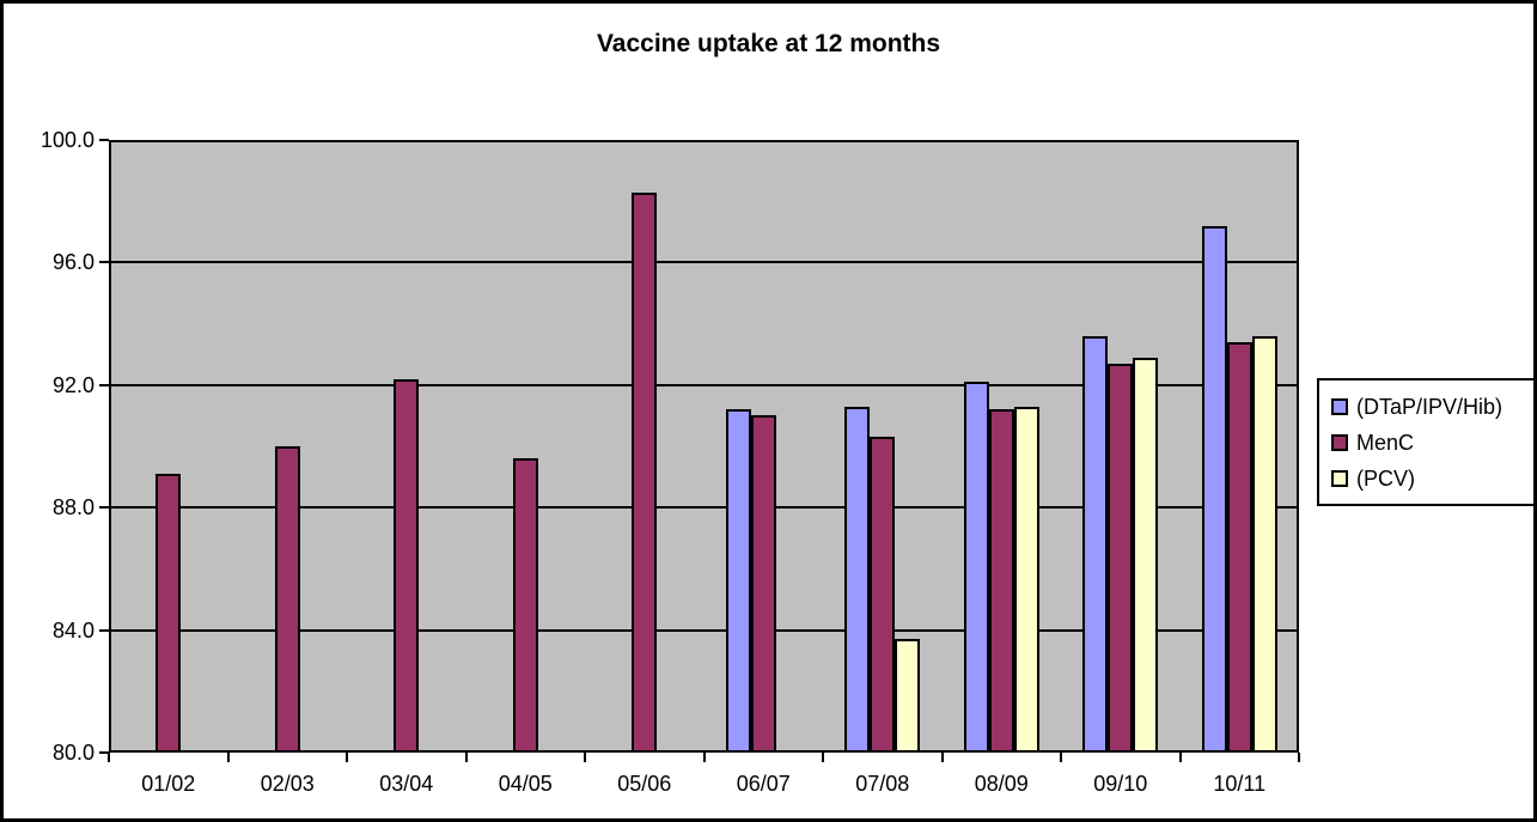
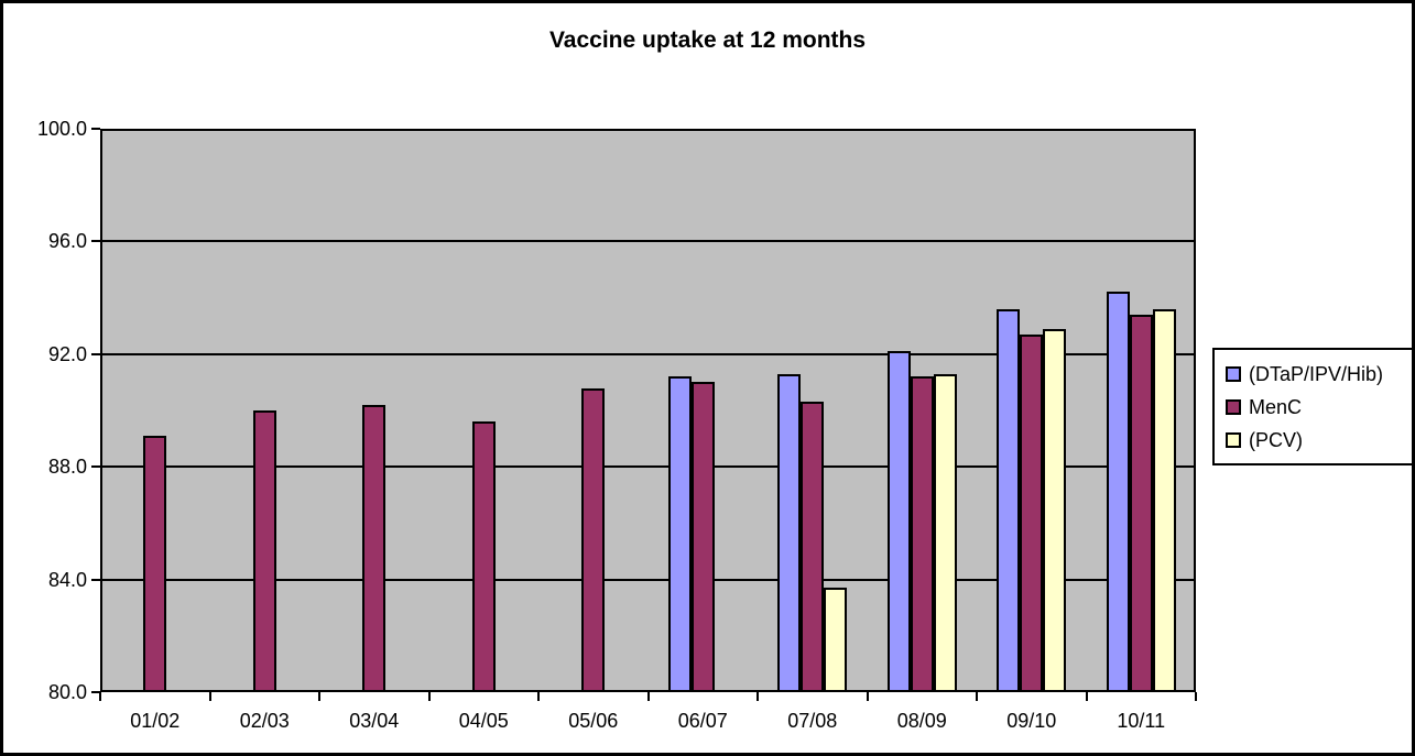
MenC/03/04: 92.2 -> 90.2
MenC/05/06: 98.3 -> 90.8
(DTaP/IPV/Hib)/10/11: 97.2 -> 94.2
